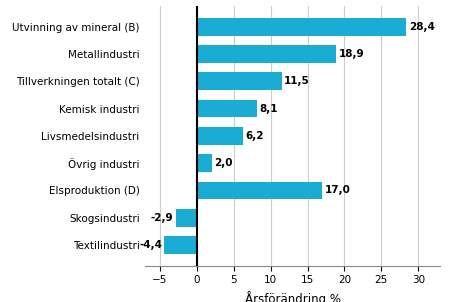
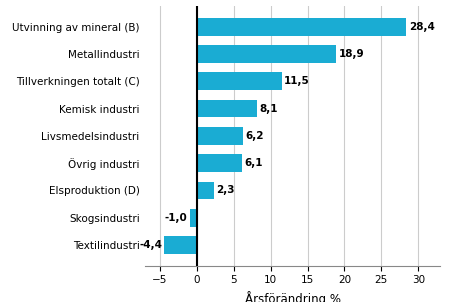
Övrig industri: 2,0 -> 6,1
Elsproduktion (D): 17,0 -> 2,3
Skogsindustri: -2,9 -> -1,0
